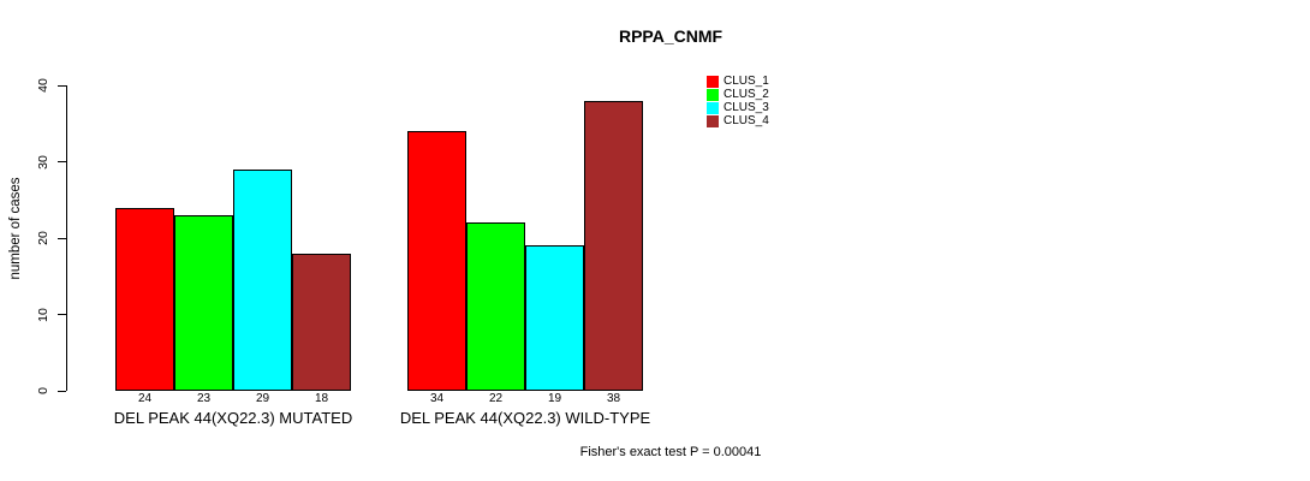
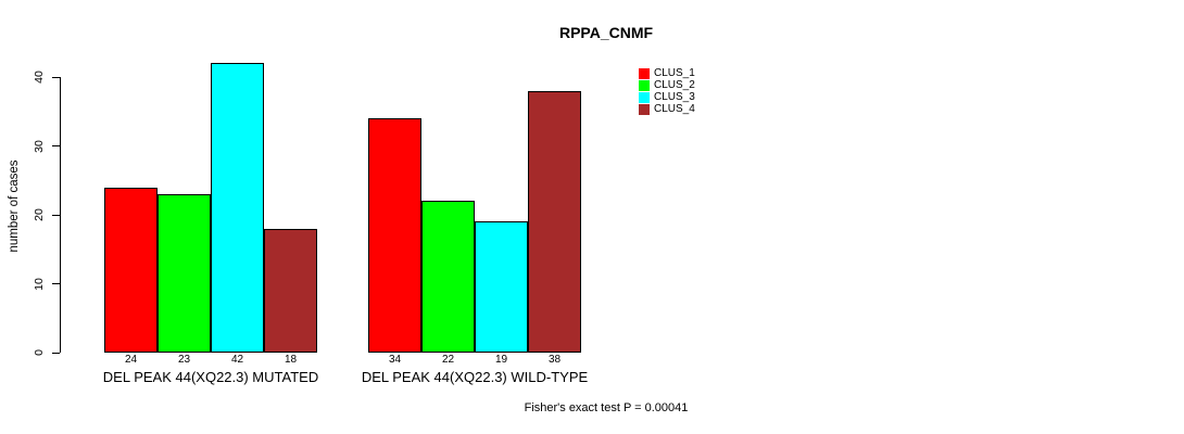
CLUS_3/DEL PEAK 44(XQ22.3) MUTATED: 29 -> 42
